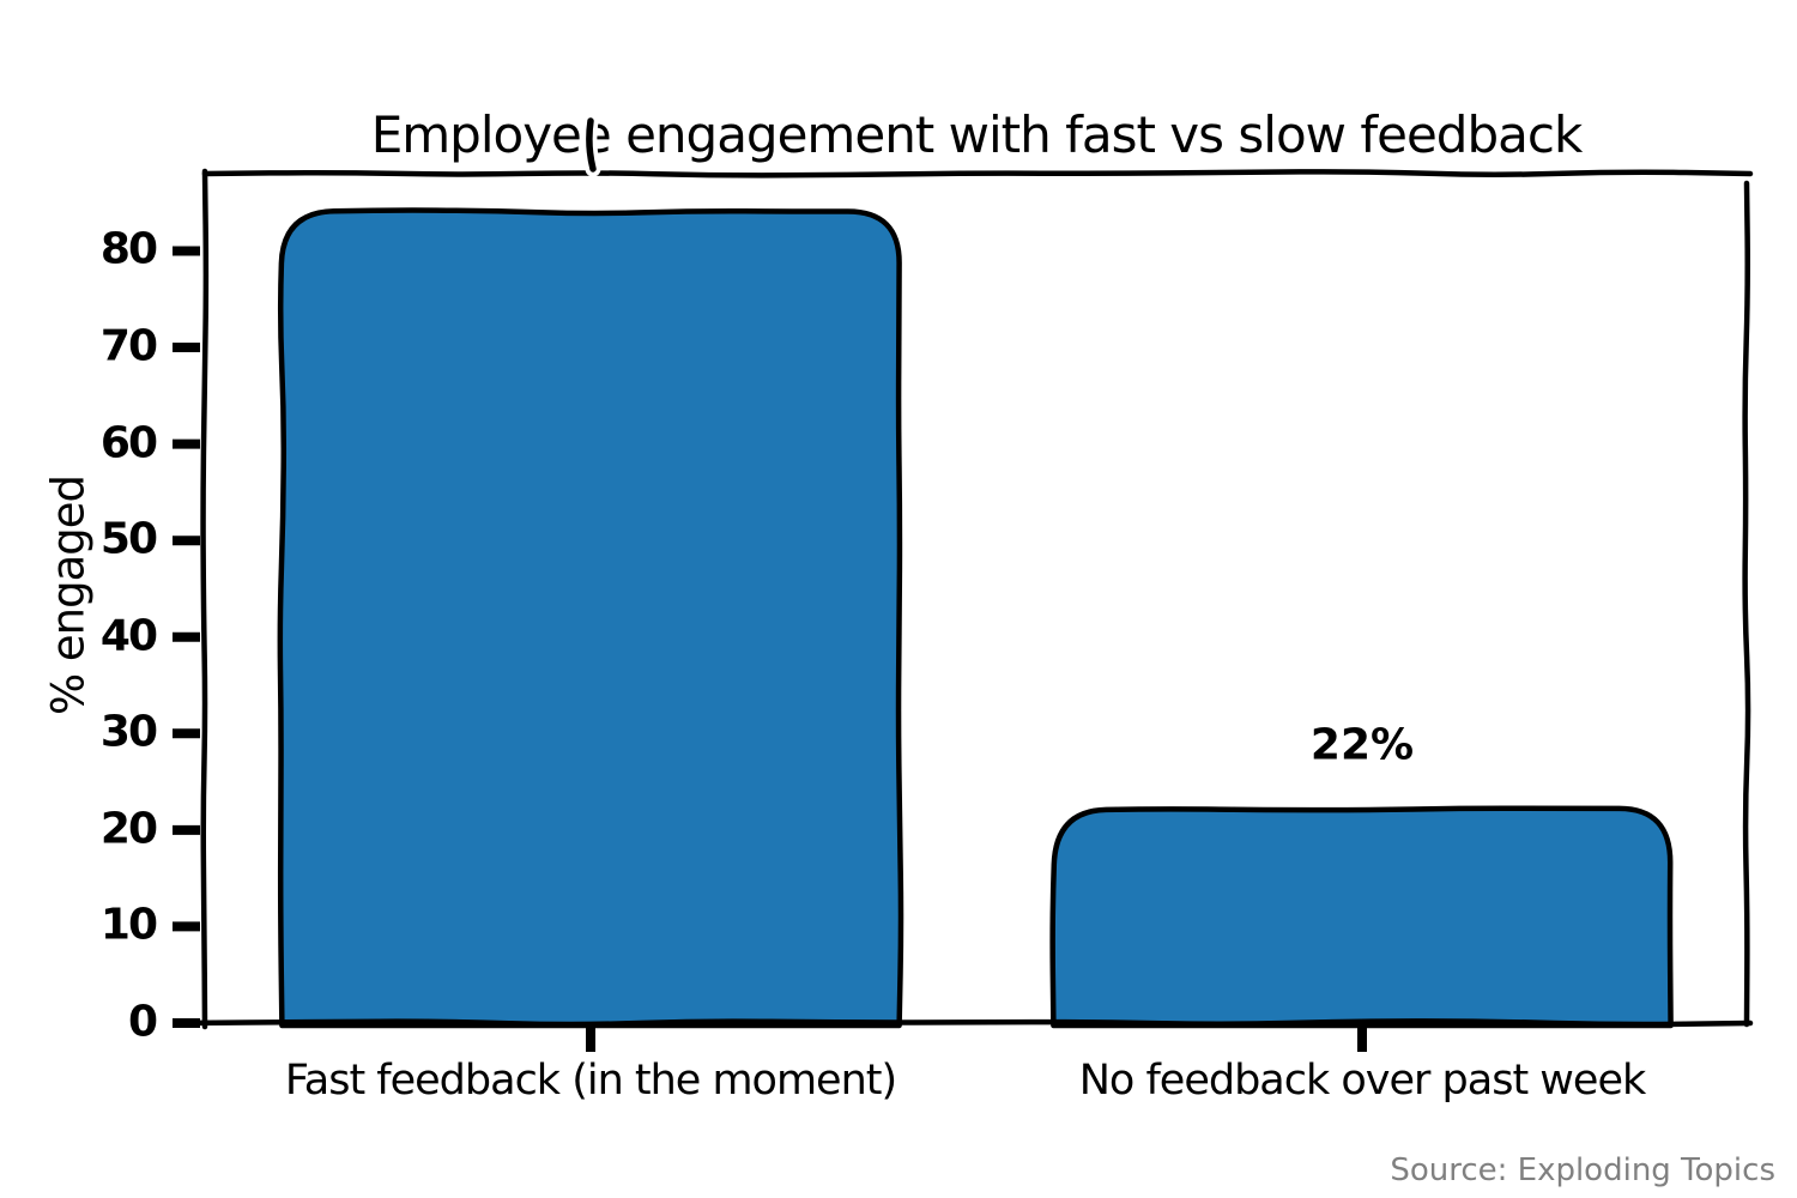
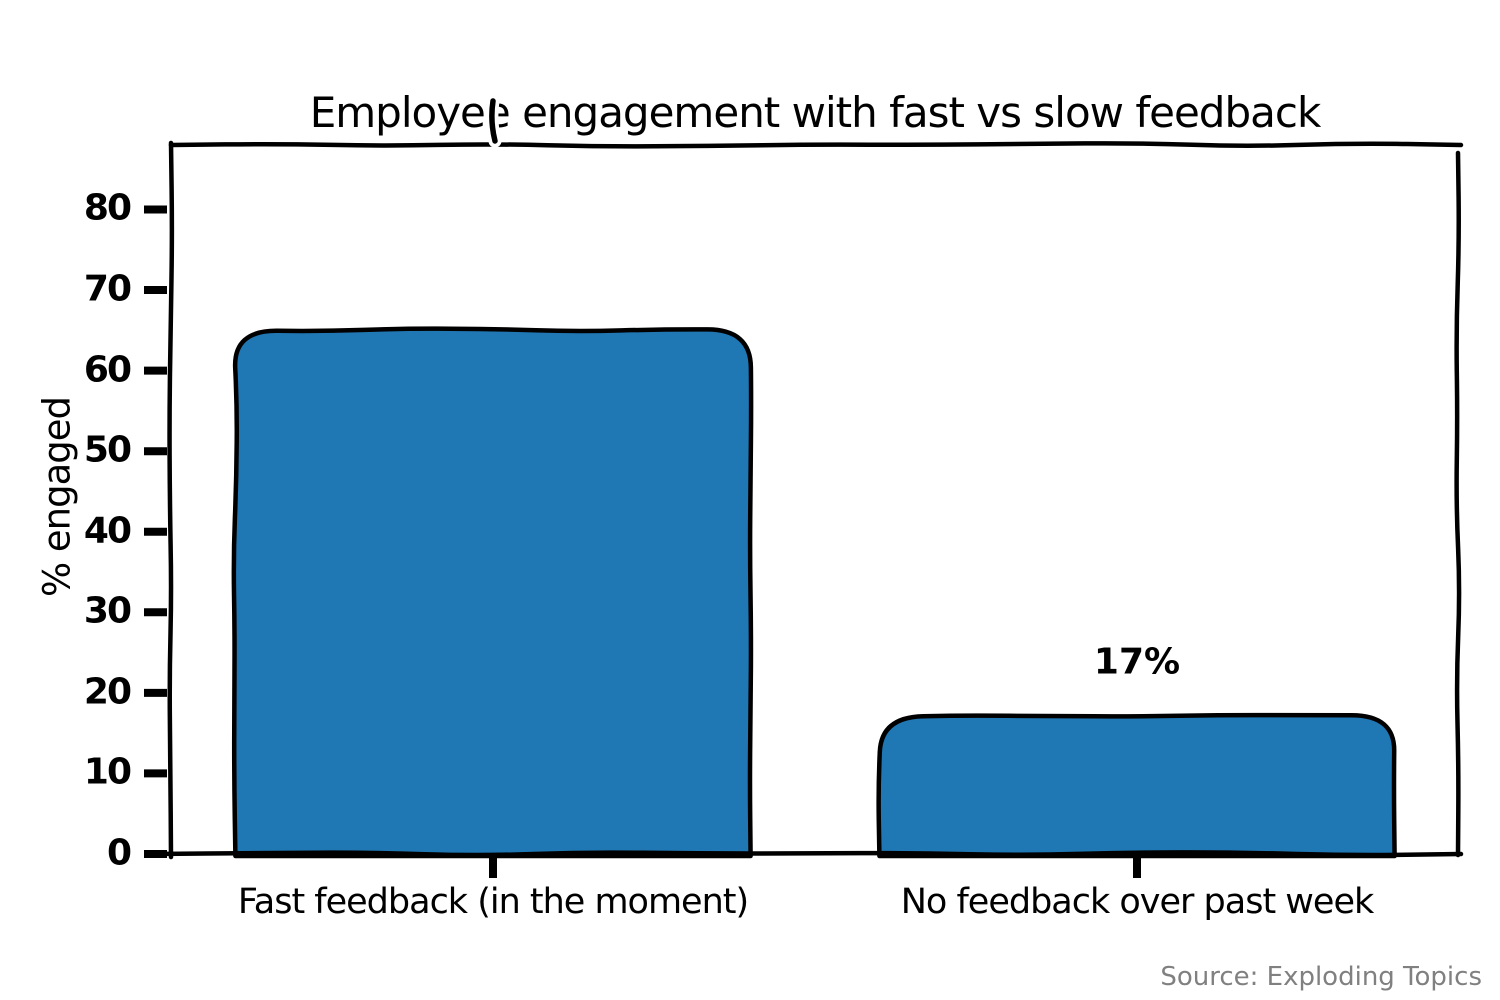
Fast feedback (in the moment): 84 -> 65
No feedback over past week: 22% -> 17%
